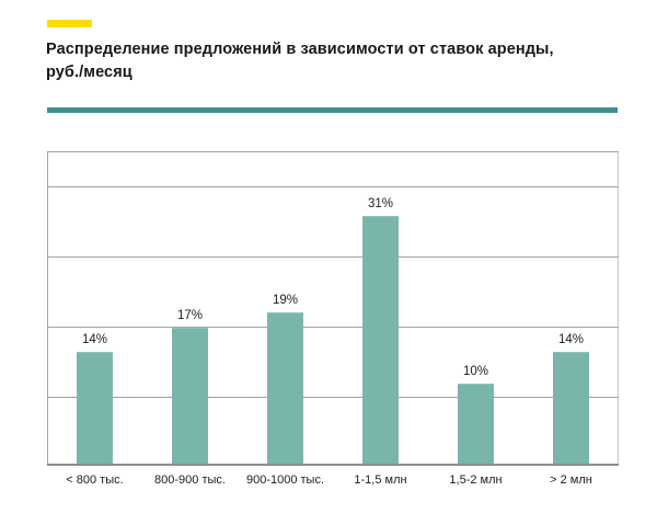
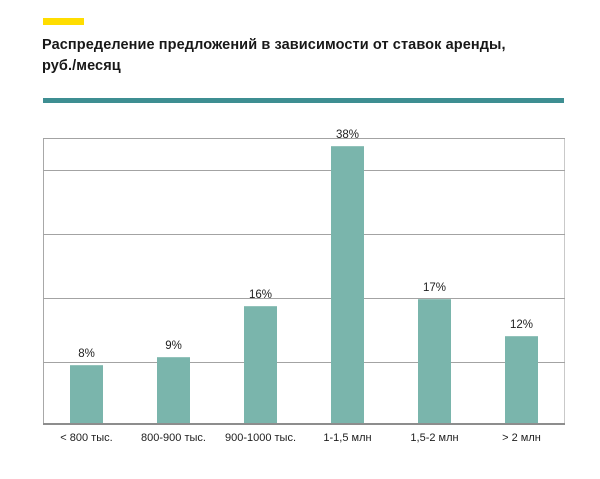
< 800 тыс.: 14% -> 8%
800-900 тыс.: 17% -> 9%
900-1000 тыс.: 19% -> 16%
1-1,5 млн: 31% -> 38%
1,5-2 млн: 10% -> 17%
> 2 млн: 14% -> 12%
